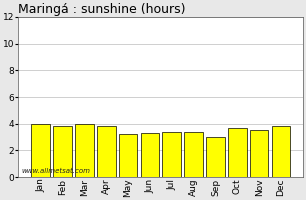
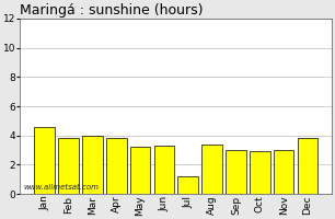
Jan: 4.0 -> 4.6
Jul: 3.4 -> 1.2
Oct: 3.7 -> 2.9
Nov: 3.5 -> 3.0
